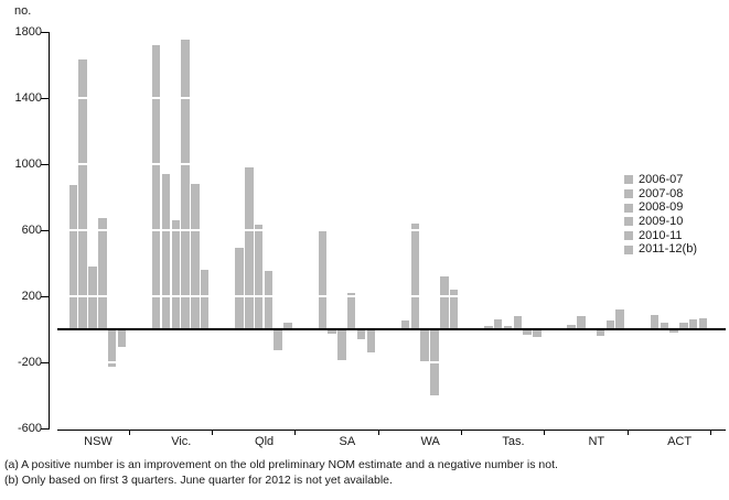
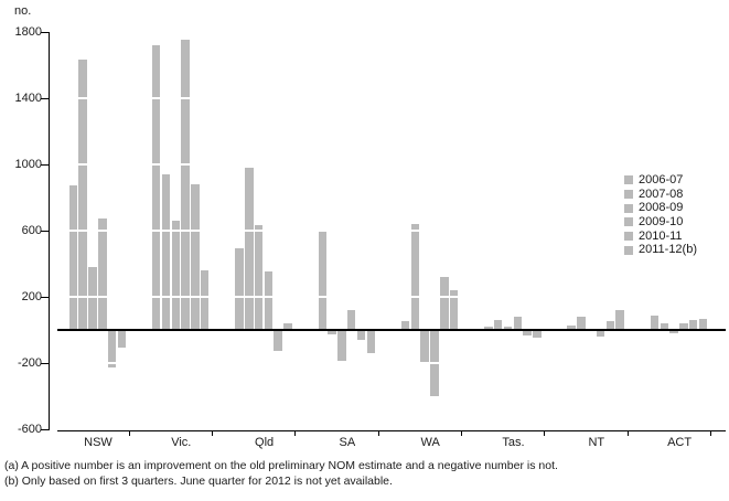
2009-10/SA: 220 -> 120
